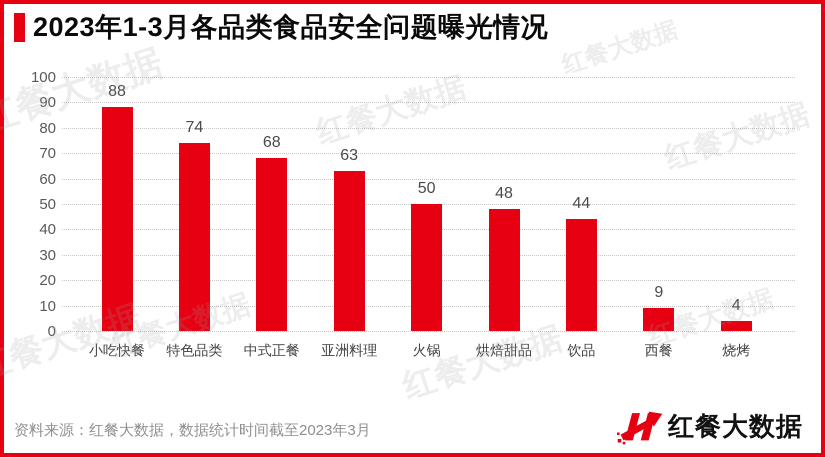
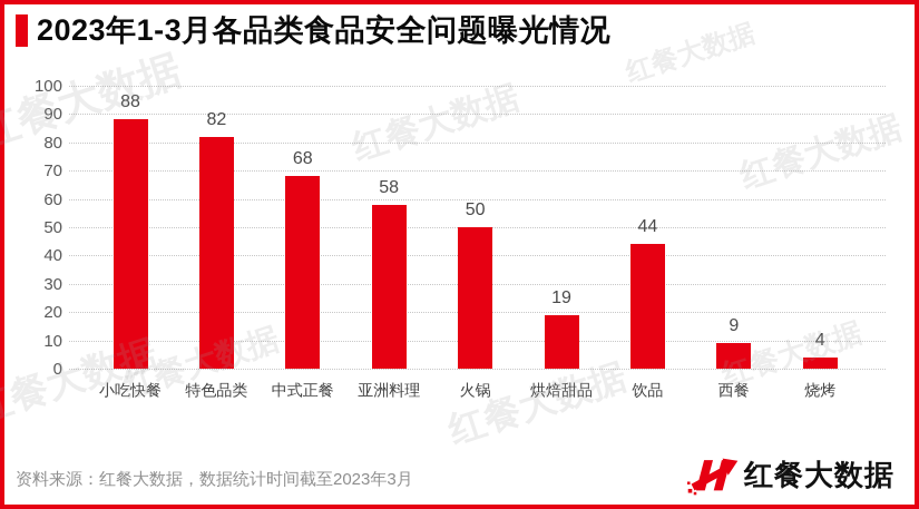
特色品类: 74 -> 82
亚洲料理: 63 -> 58
烘焙甜品: 48 -> 19
